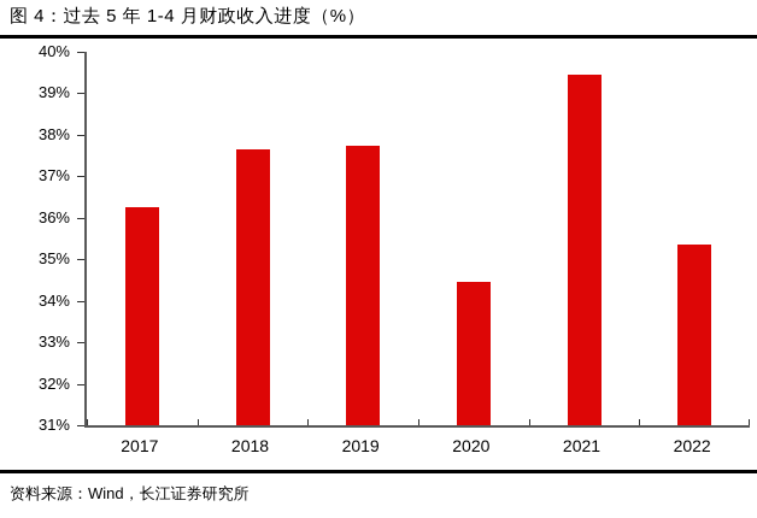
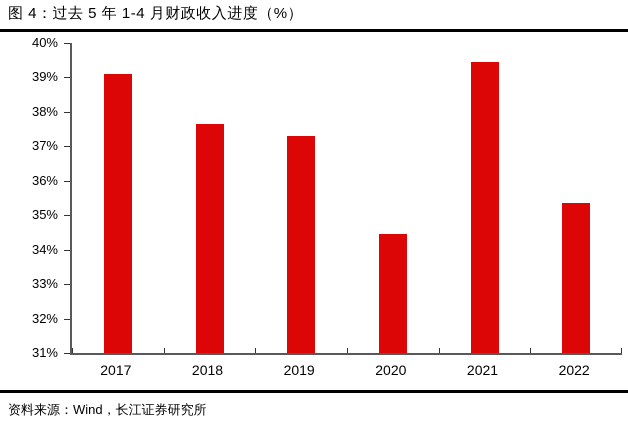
2017: 36.2% -> 39.1%
2019: 37.8% -> 37.3%
